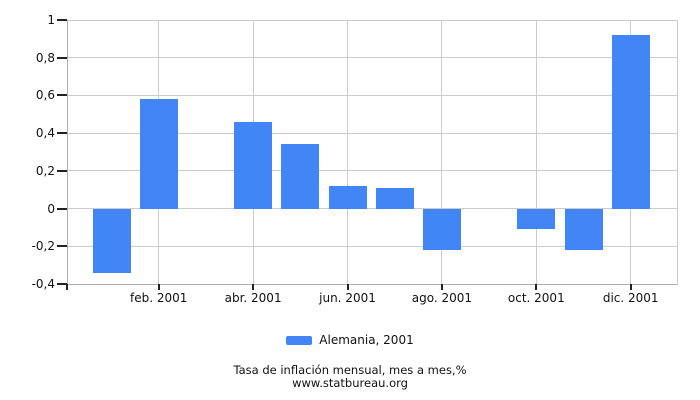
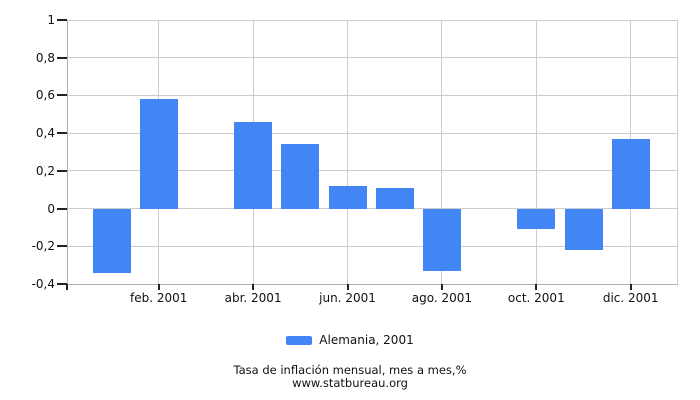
ago. 2001: -0,22 -> -0,33
dic. 2001: 0,92 -> 0,37
